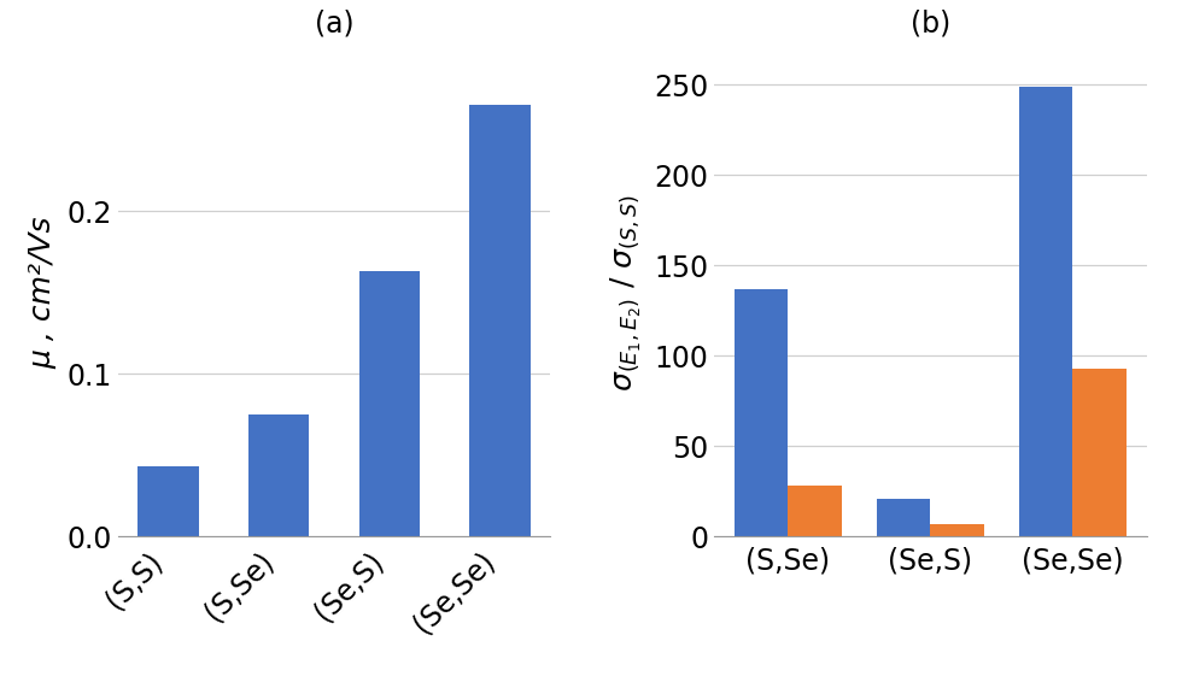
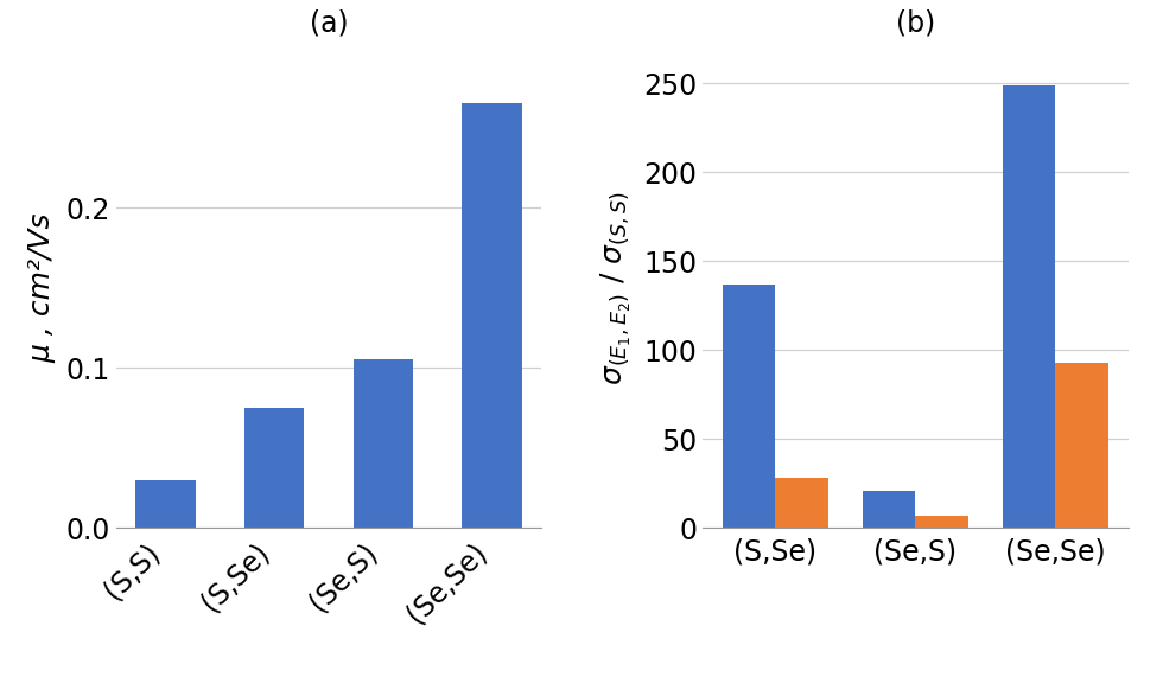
(a)/(S,S): 0.043 -> 0.030
(a)/(Se,S): 0.163 -> 0.105
